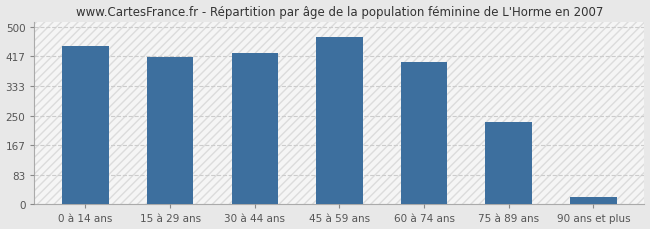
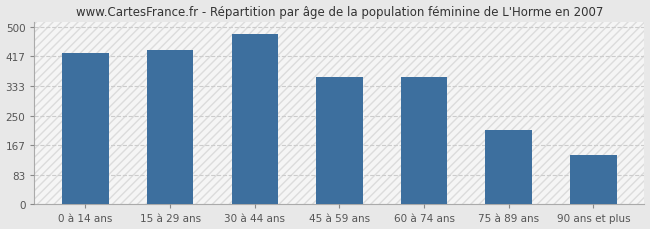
0 à 14 ans: 447 -> 425
15 à 29 ans: 415 -> 435
30 à 44 ans: 427 -> 480
45 à 59 ans: 470 -> 360
60 à 74 ans: 400 -> 360
75 à 89 ans: 233 -> 210
90 ans et plus: 22 -> 140
